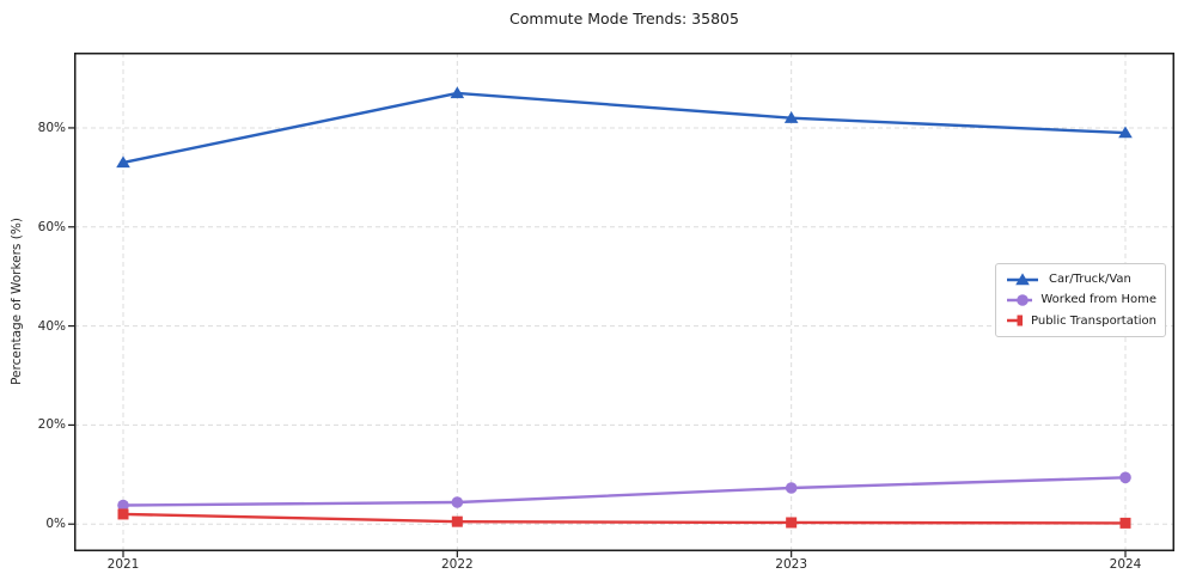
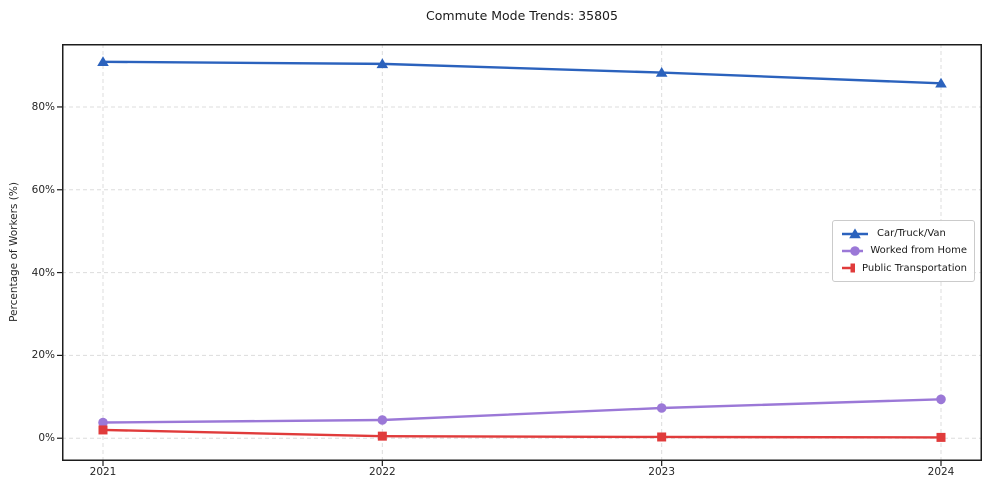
Car/Truck/Van/2021: 73% -> 91%
Car/Truck/Van/2022: 87% -> 90%
Car/Truck/Van/2023: 82% -> 88%
Car/Truck/Van/2024: 79% -> 86%
